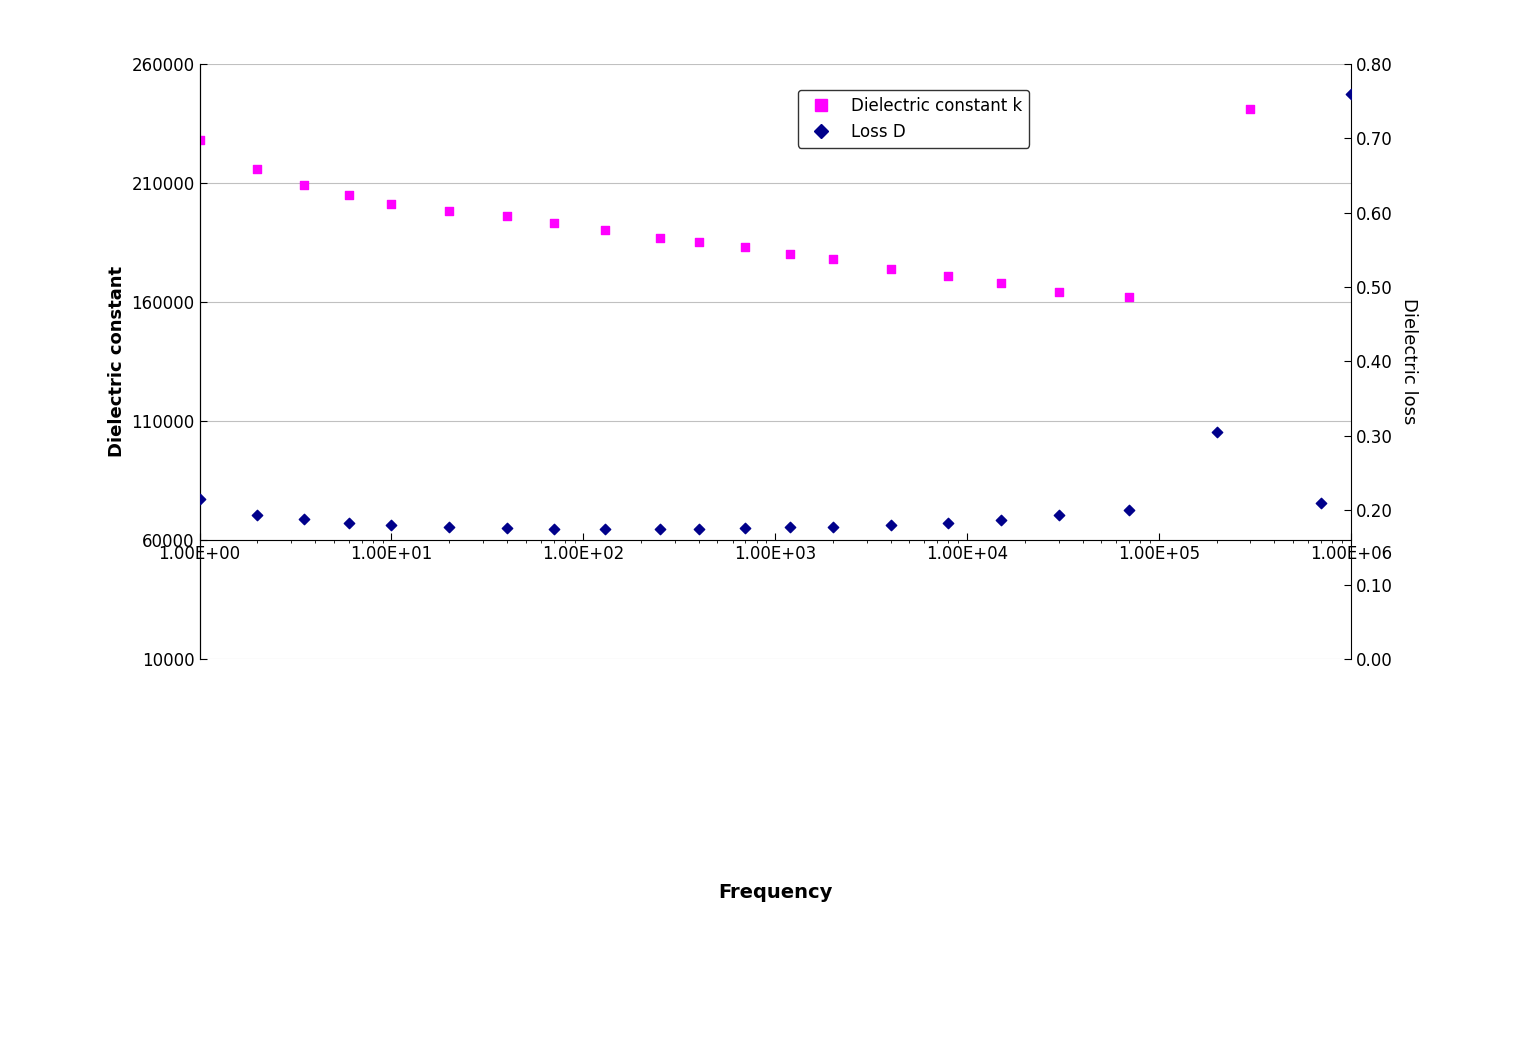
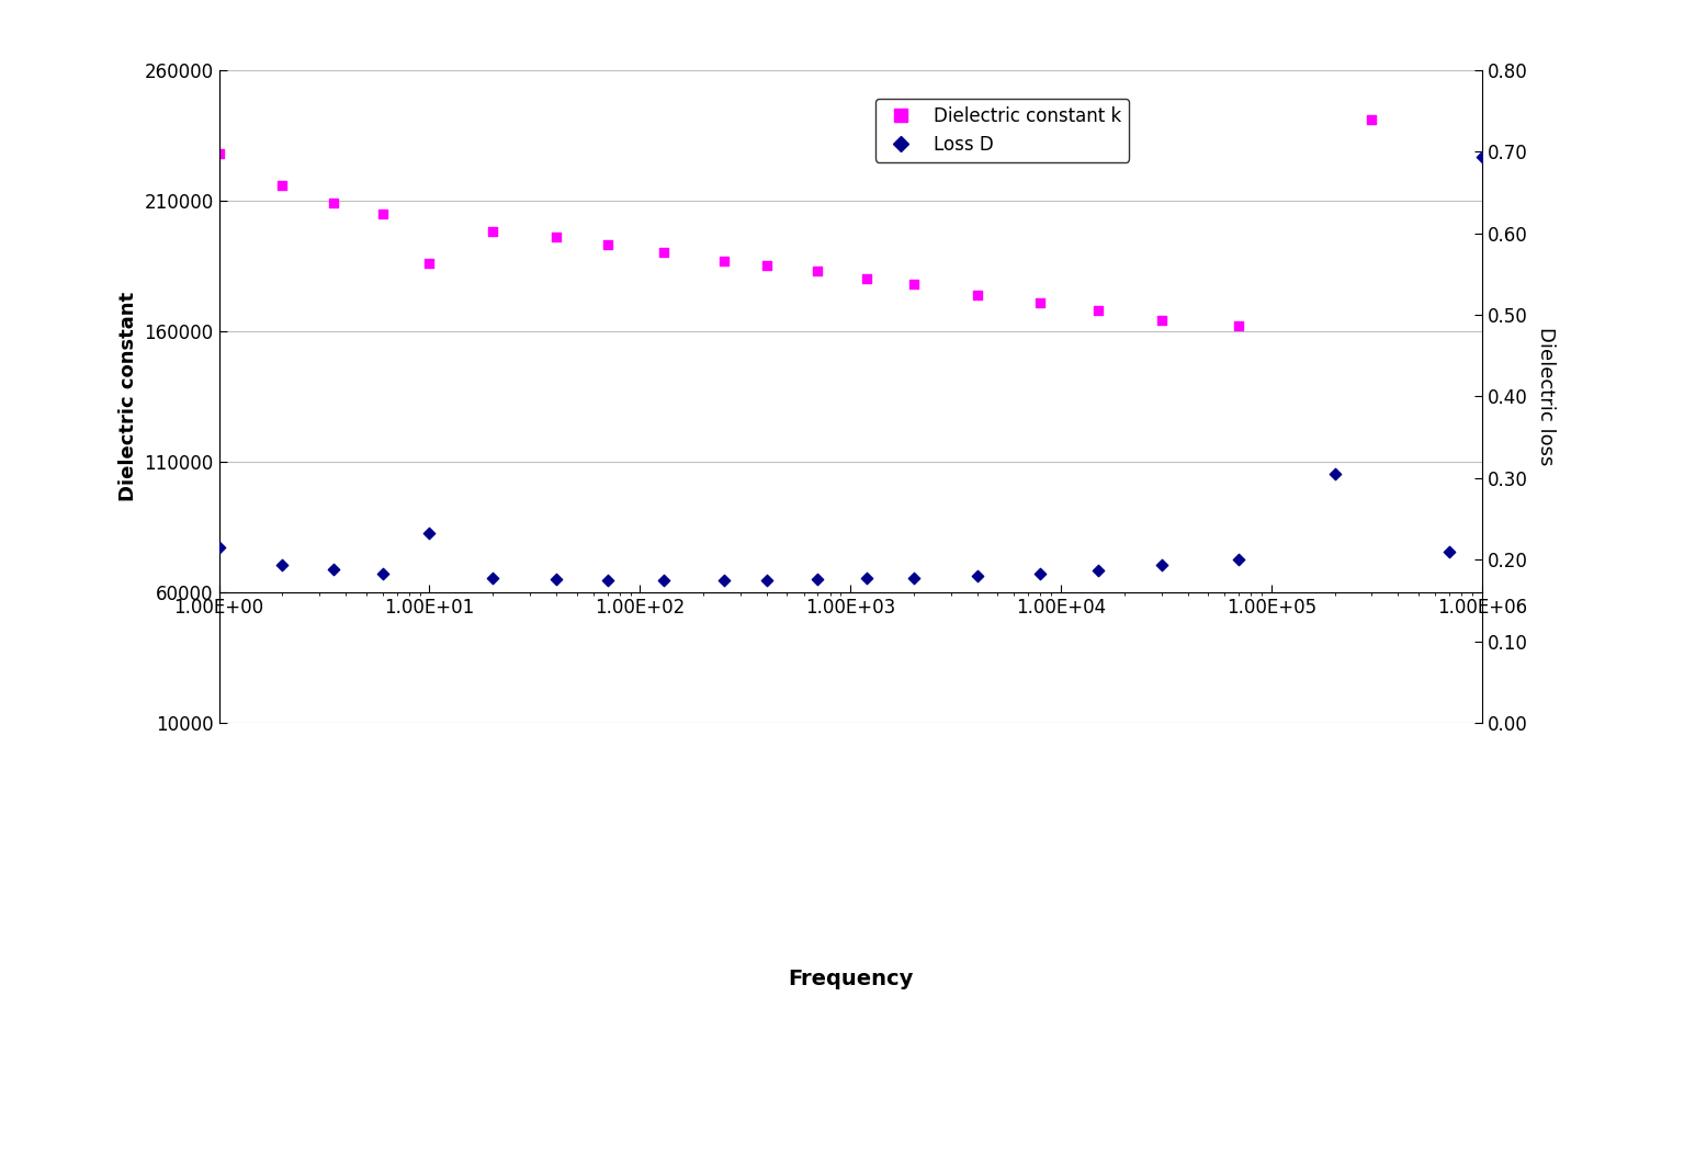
Dielectric constant k/1.00E+01: 201000 -> 186000
Loss D/1.00E+01: 0.180 -> 0.232
Loss D/1.00E+06: 0.760 -> 0.694
